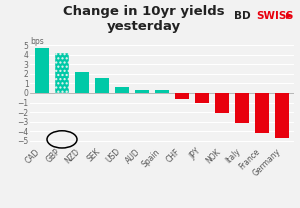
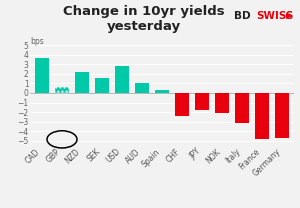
CAD: 4.7 -> 3.6
GBP: 4.2 -> 0.6
USD: 0.6 -> 2.8
AUD: 0.3 -> 1.0
CHF: -0.6 -> -2.4
JPY: -1.1 -> -1.8
France: -4.2 -> -4.8
